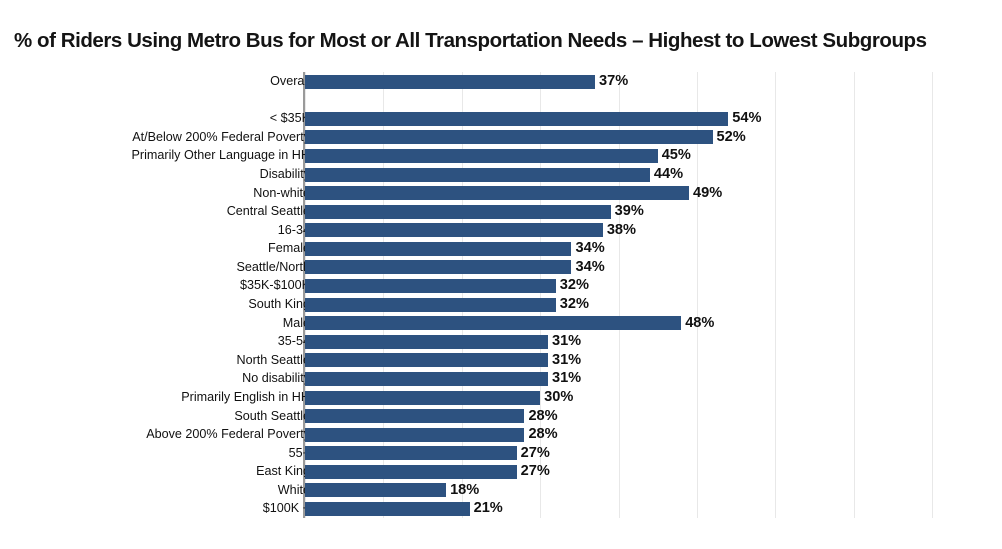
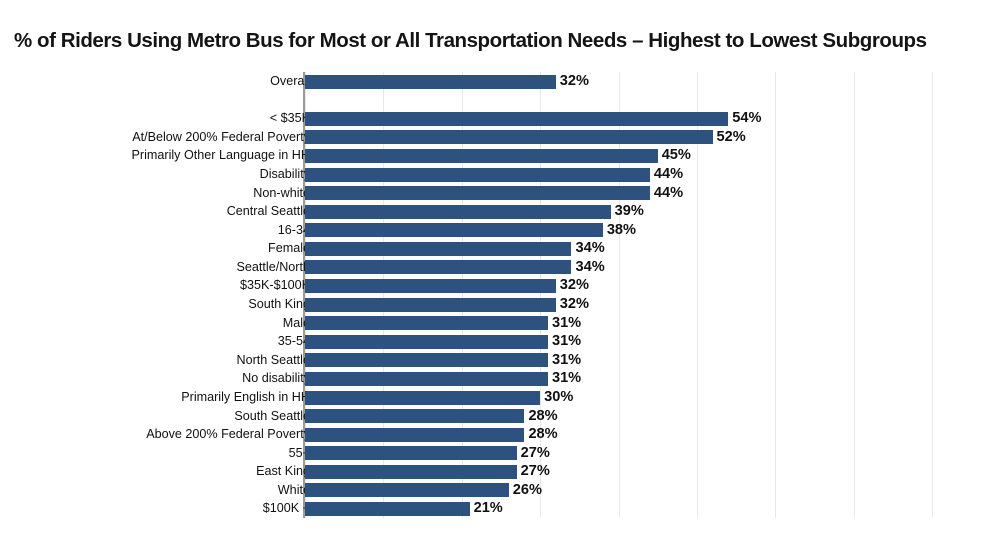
Overall: 37% -> 32%
Non-white: 49% -> 44%
Male: 48% -> 31%
White: 18% -> 26%
